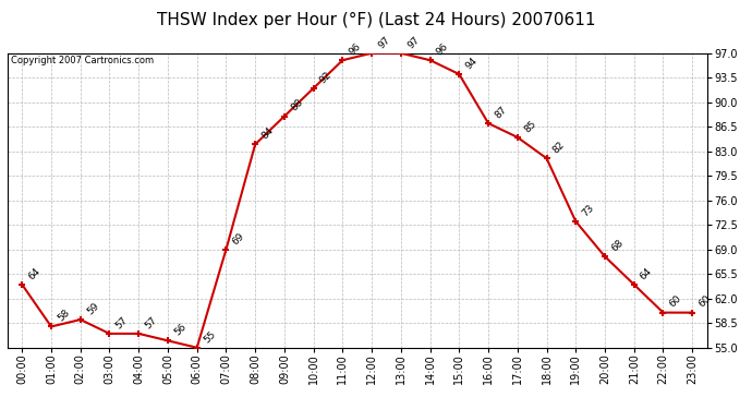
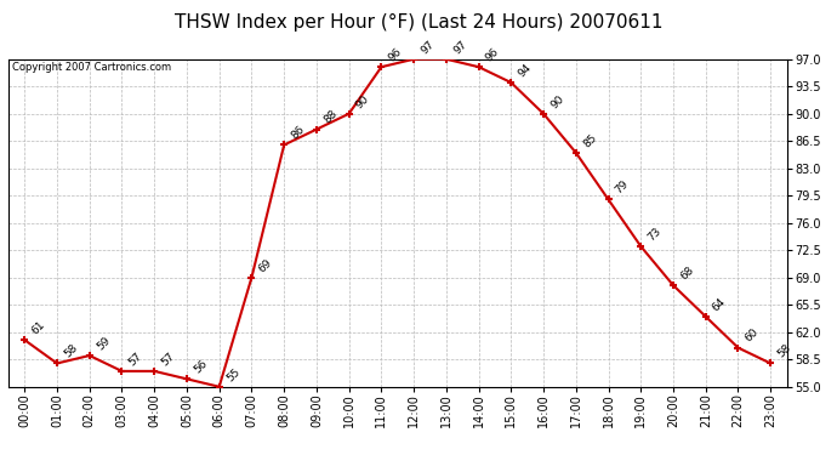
00:00: 64 -> 61
08:00: 84 -> 86
10:00: 92 -> 90
16:00: 87 -> 90
18:00: 82 -> 79
23:00: 60 -> 58
